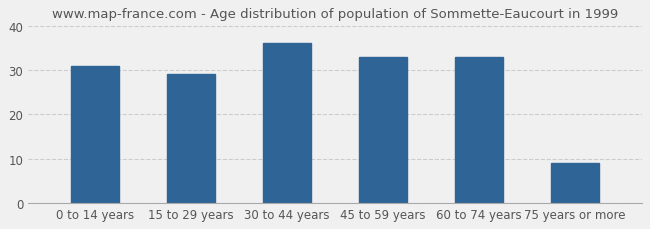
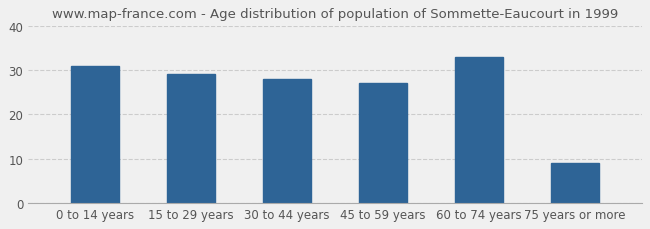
30 to 44 years: 36 -> 28
45 to 59 years: 33 -> 27
